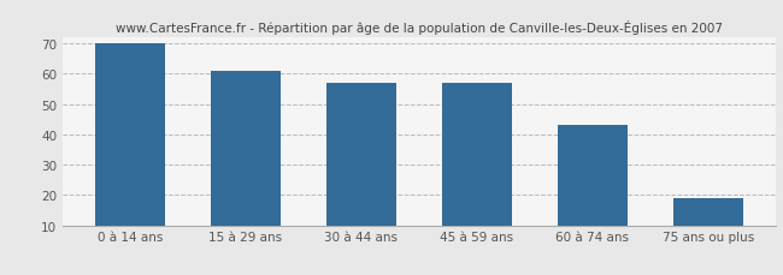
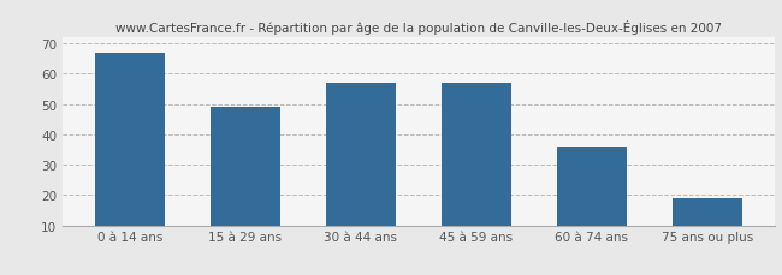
0 à 14 ans: 70 -> 67
15 à 29 ans: 61 -> 49
60 à 74 ans: 43 -> 36
